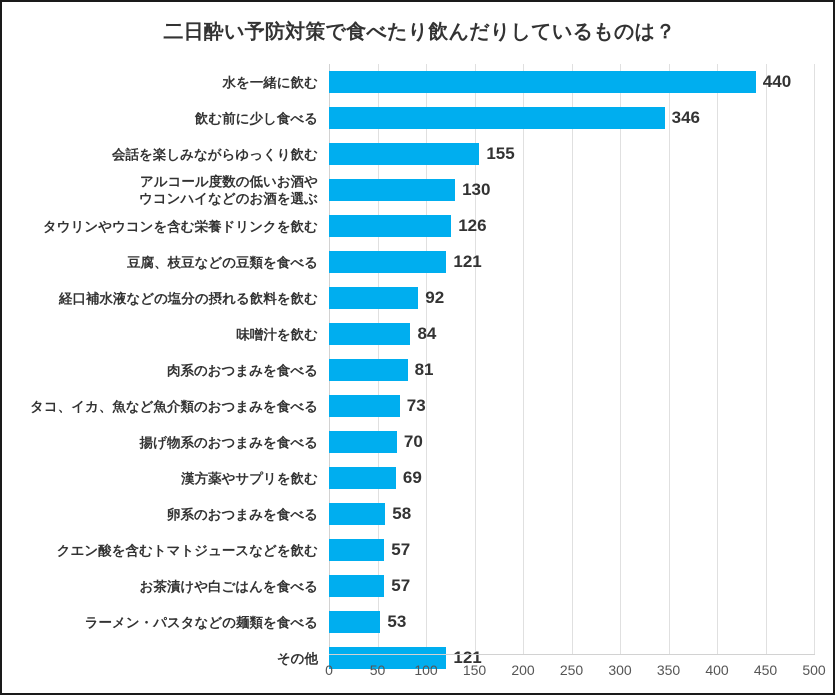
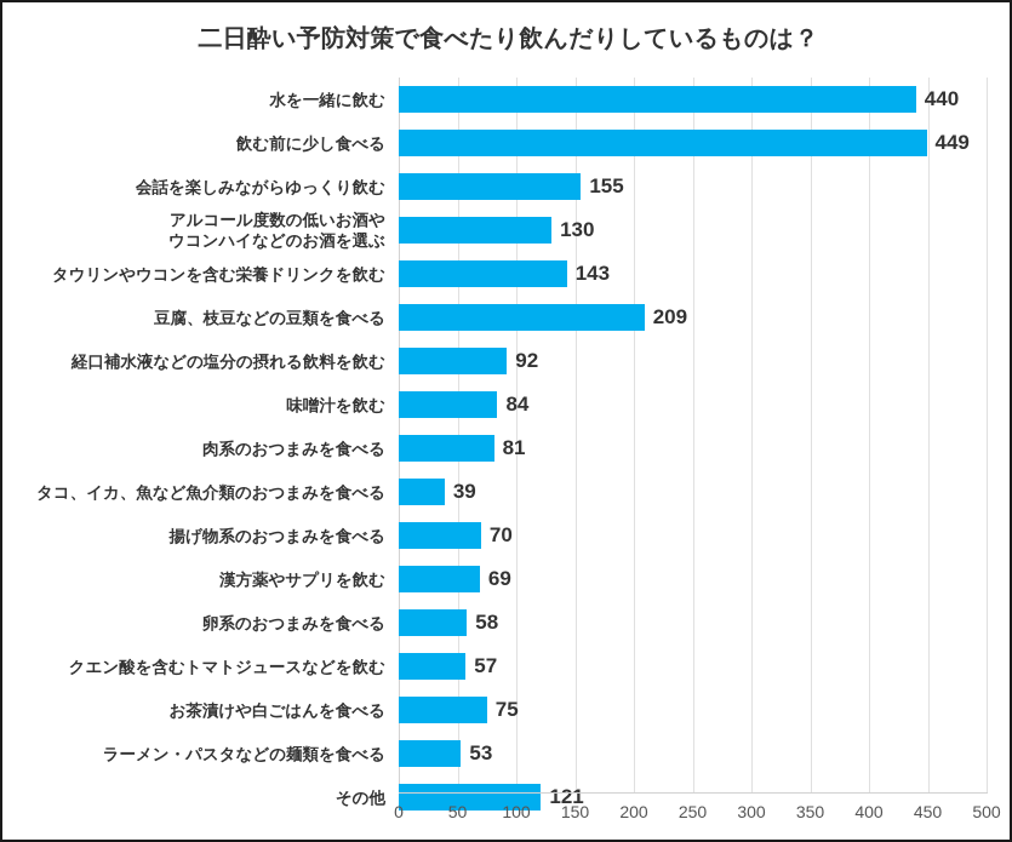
飲む前に少し食べる: 346 -> 449
タウリンやウコンを含む栄養ドリンクを飲む: 126 -> 143
豆腐、枝豆などの豆類を食べる: 121 -> 209
タコ、イカ、魚など魚介類のおつまみを食べる: 73 -> 39
お茶漬けや白ごはんを食べる: 57 -> 75
